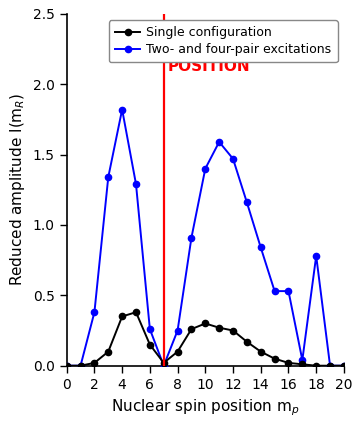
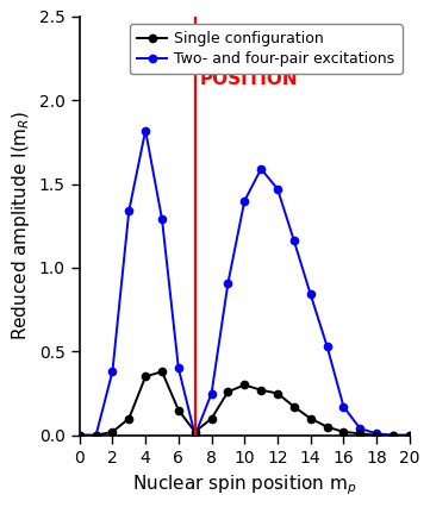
Two- and four-pair excitations/6: 0.26 -> 0.40
Two- and four-pair excitations/16: 0.53 -> 0.17
Two- and four-pair excitations/18: 0.78 -> 0.01
